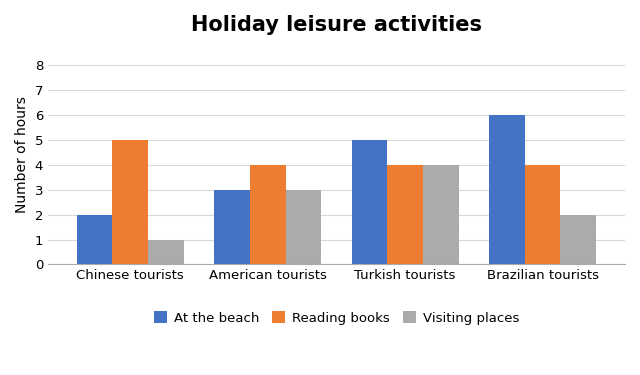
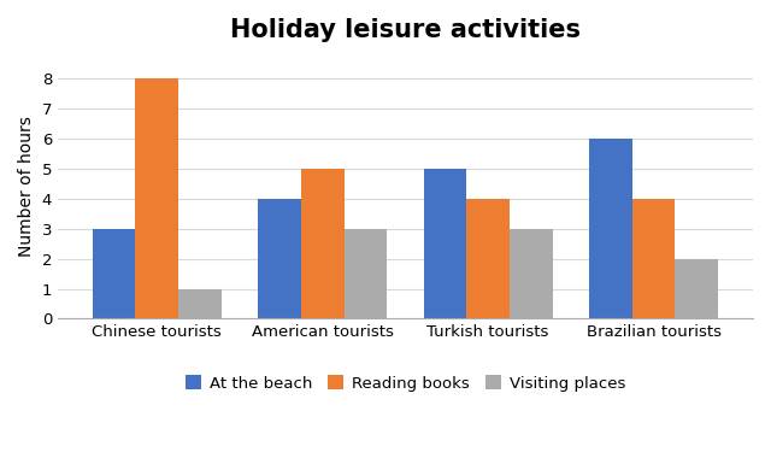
At the beach/Chinese tourists: 2 -> 3
Reading books/Chinese tourists: 5 -> 8
At the beach/American tourists: 3 -> 4
Reading books/American tourists: 4 -> 5
Visiting places/Turkish tourists: 4 -> 3
